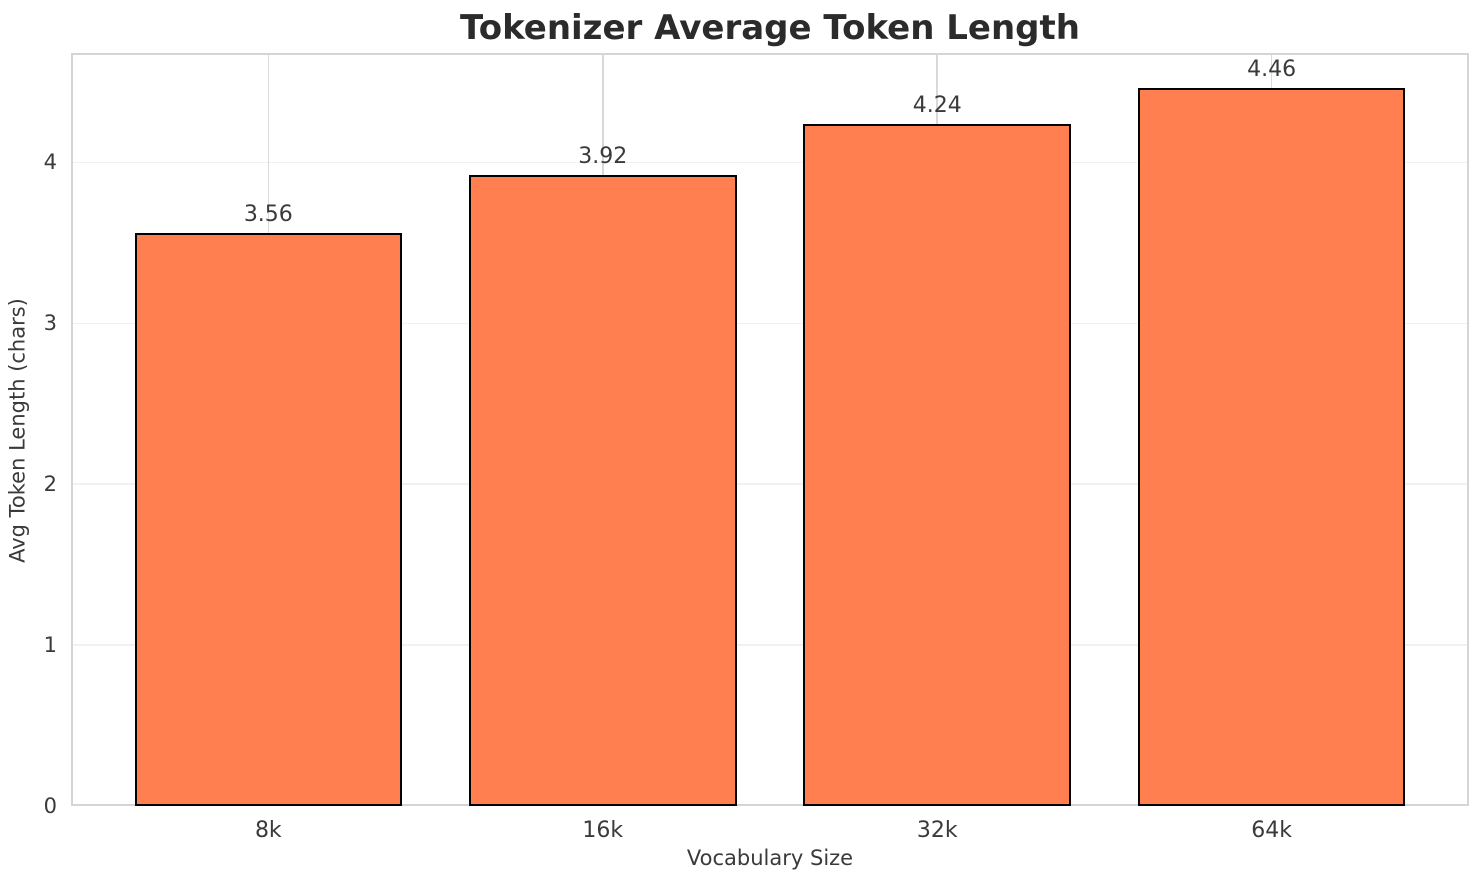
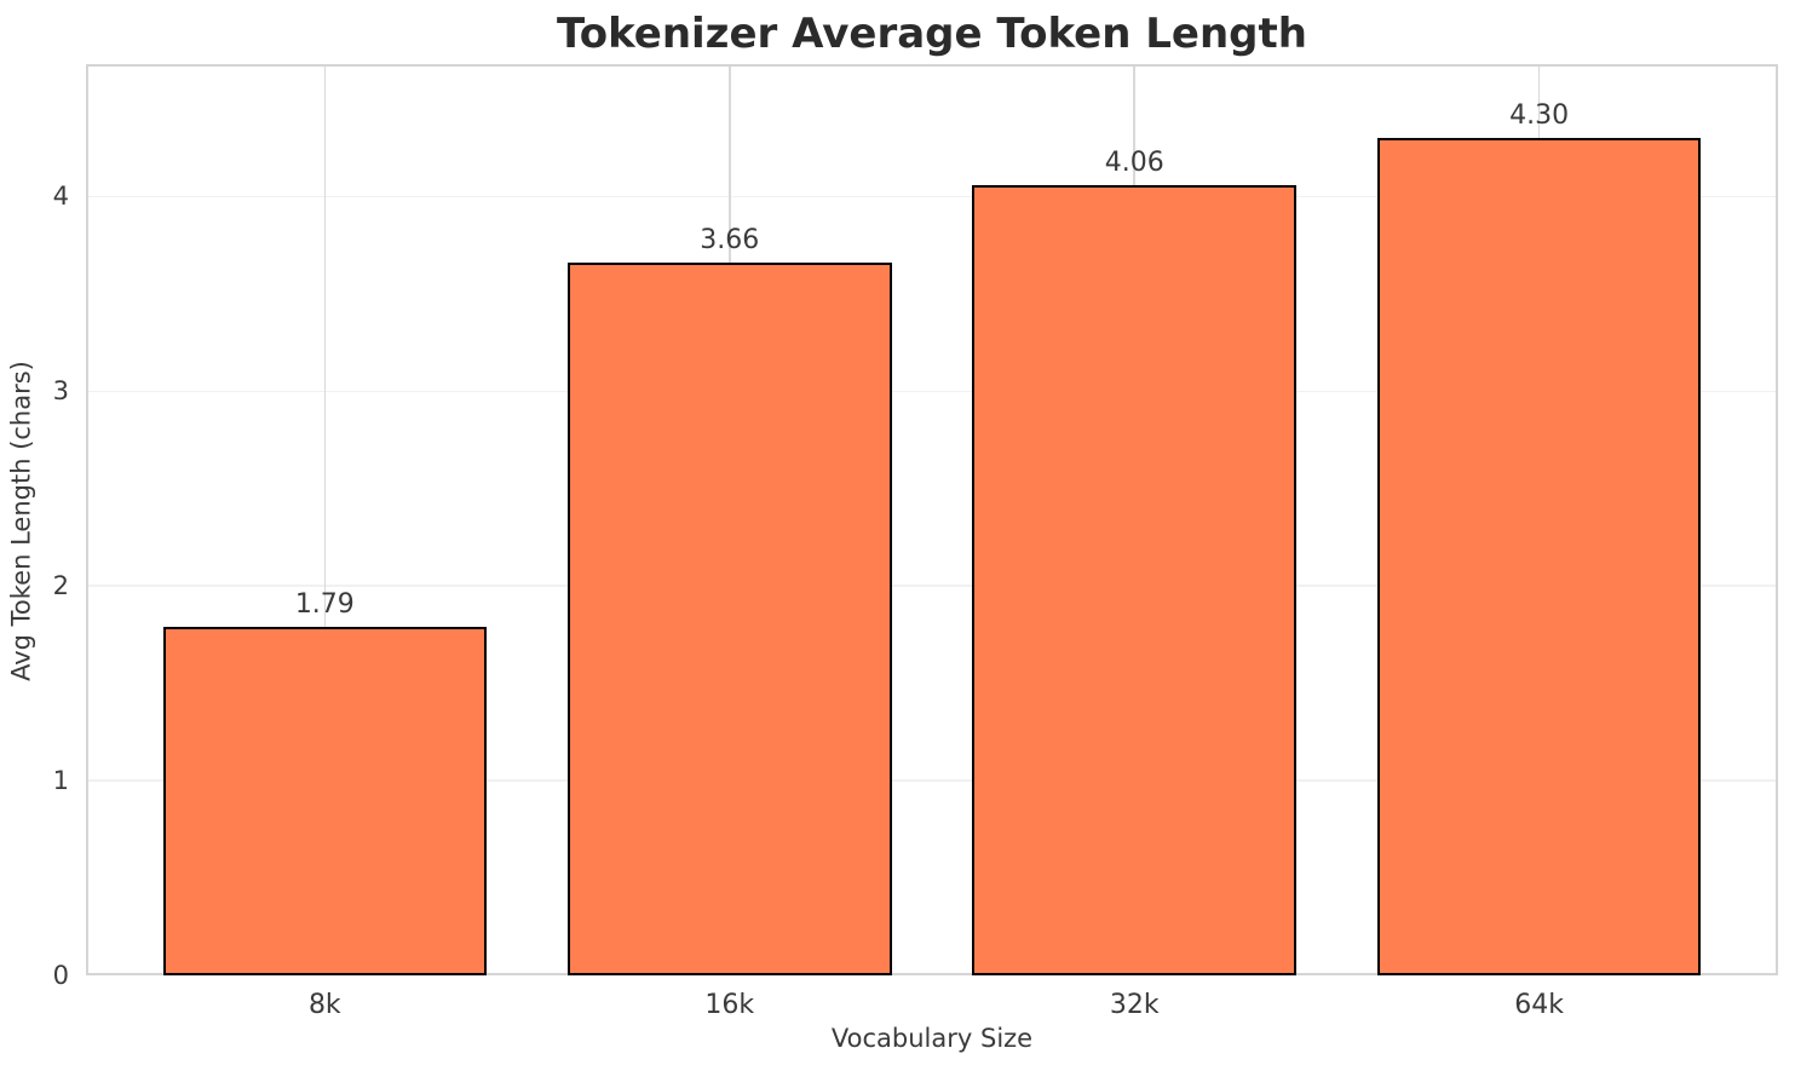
8k: 3.56 -> 1.79
16k: 3.92 -> 3.66
32k: 4.24 -> 4.06
64k: 4.46 -> 4.30
